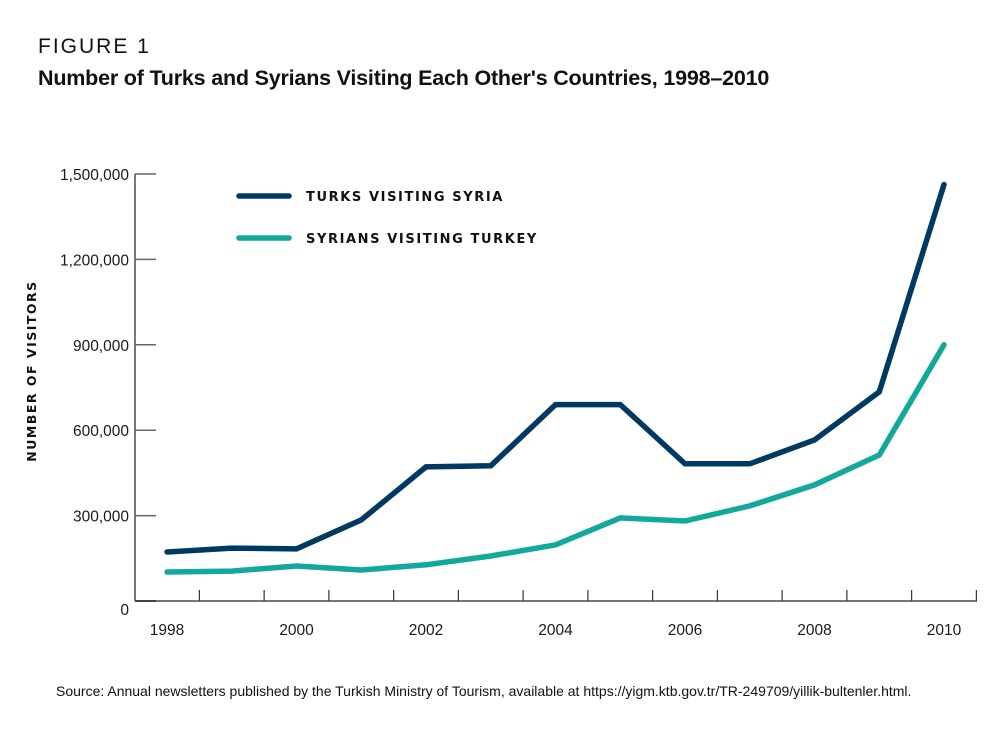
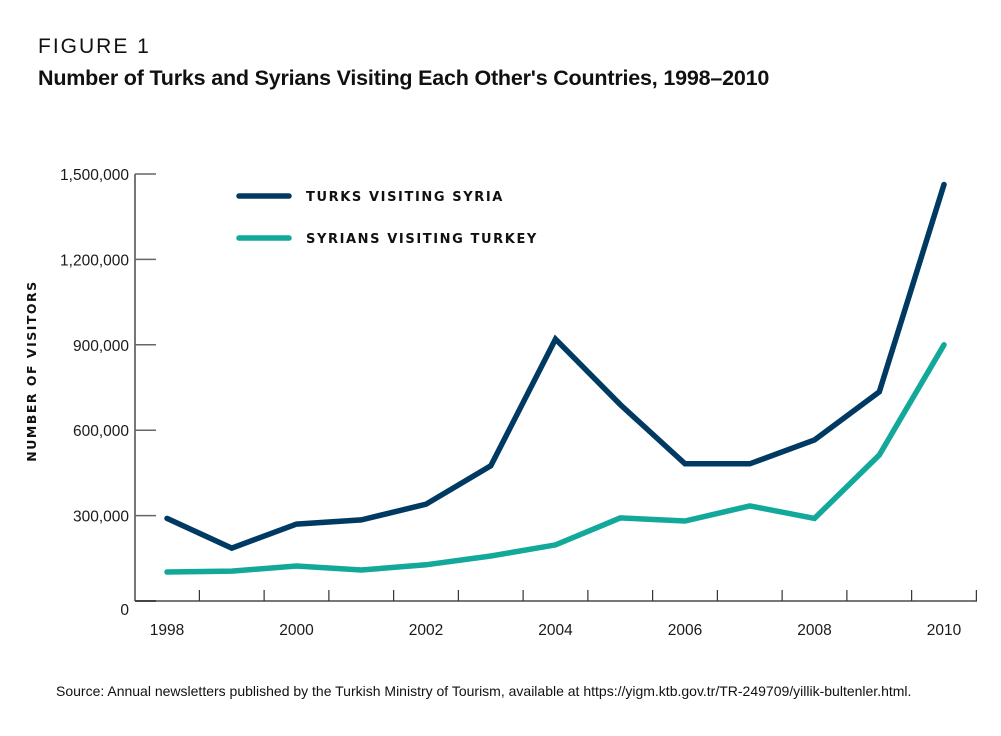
TURKS VISITING SYRIA/1998: 170000 -> 290000
TURKS VISITING SYRIA/2000: 180000 -> 270000
TURKS VISITING SYRIA/2002: 470000 -> 340000
TURKS VISITING SYRIA/2004: 690000 -> 920000
SYRIANS VISITING TURKEY/2008: 410000 -> 290000
